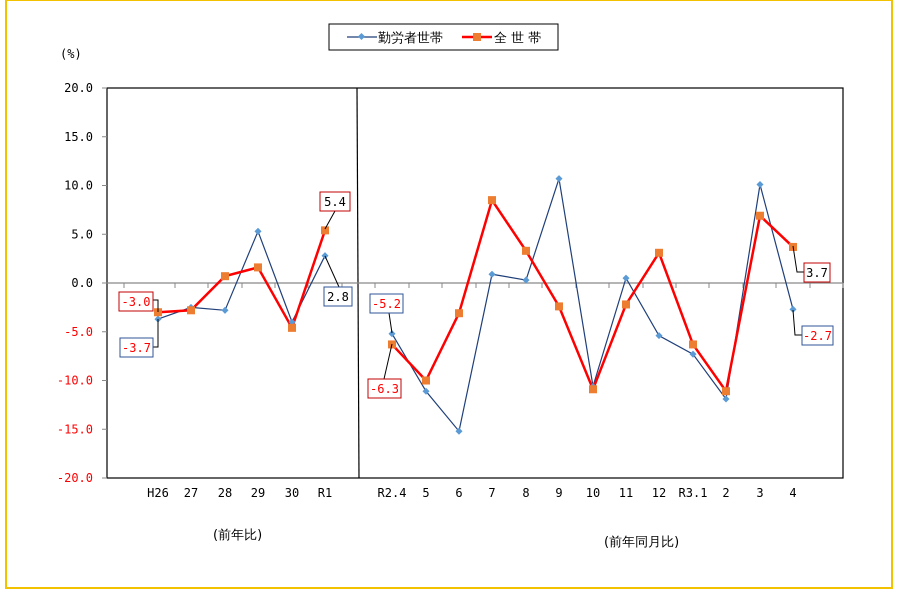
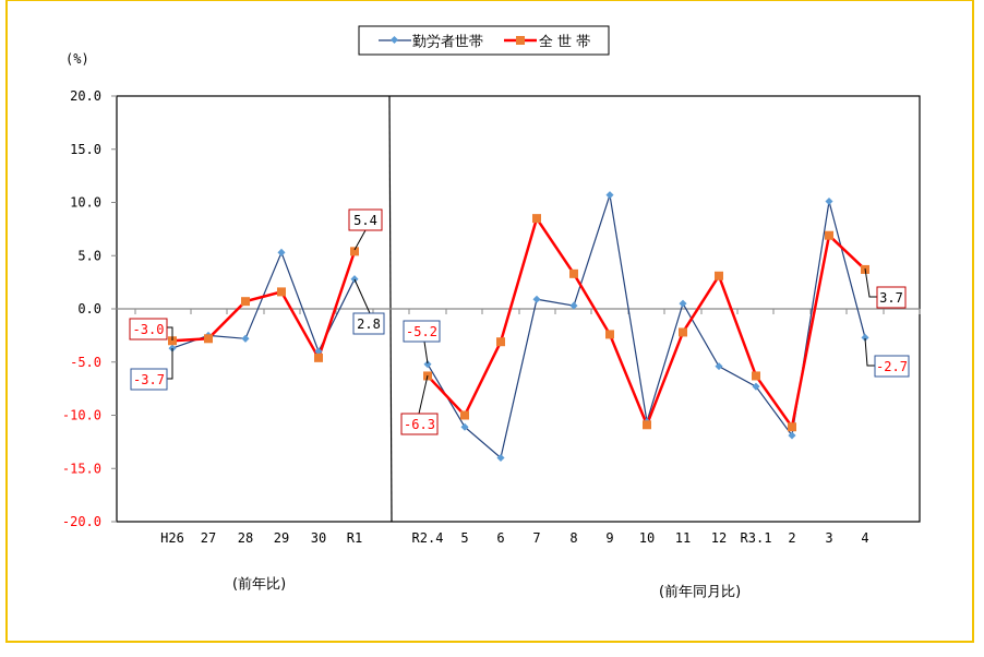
勤労者世帯/6: -15 -> -14
